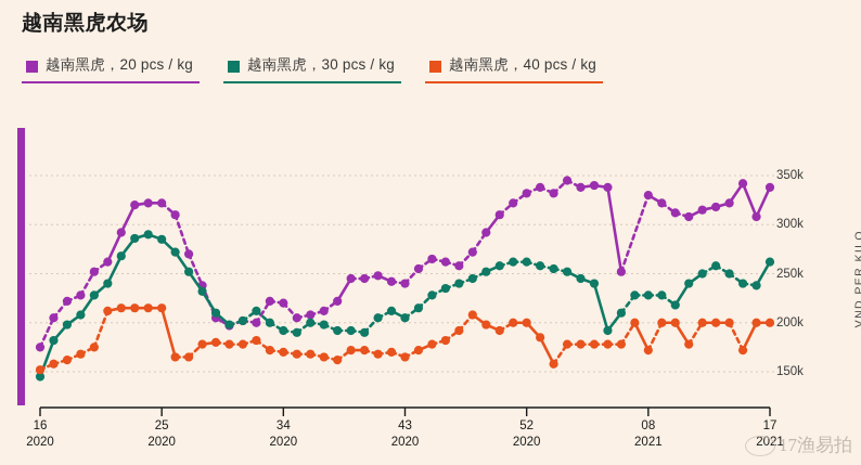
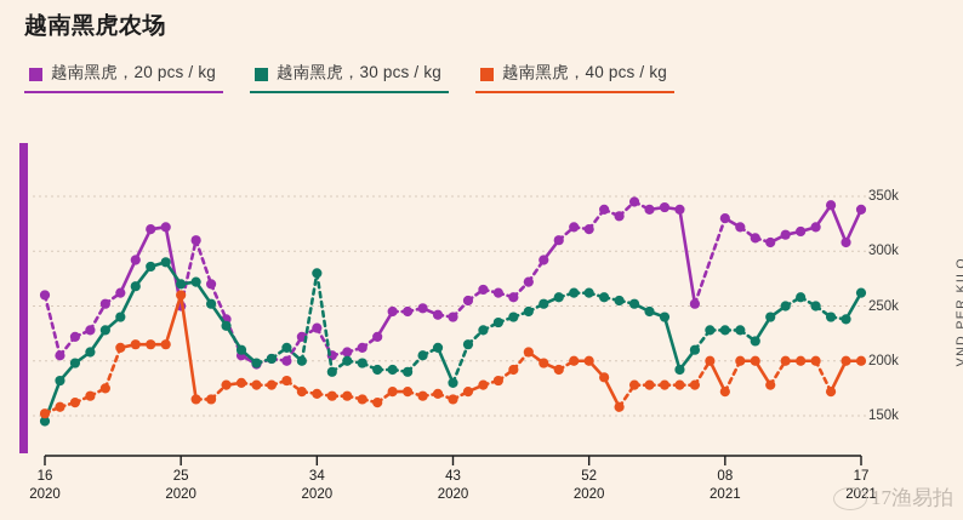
越南黑虎，20 pcs / kg/16: 180k -> 260k
越南黑虎，20 pcs / kg/25: 320k -> 250k
越南黑虎，30 pcs / kg/25: 280k -> 270k
越南黑虎，40 pcs / kg/25: 220k -> 260k
越南黑虎，20 pcs / kg/34: 220k -> 230k
越南黑虎，30 pcs / kg/34: 190k -> 280k
越南黑虎，30 pcs / kg/43: 200k -> 180k
越南黑虎，20 pcs / kg/52: 330k -> 320k
